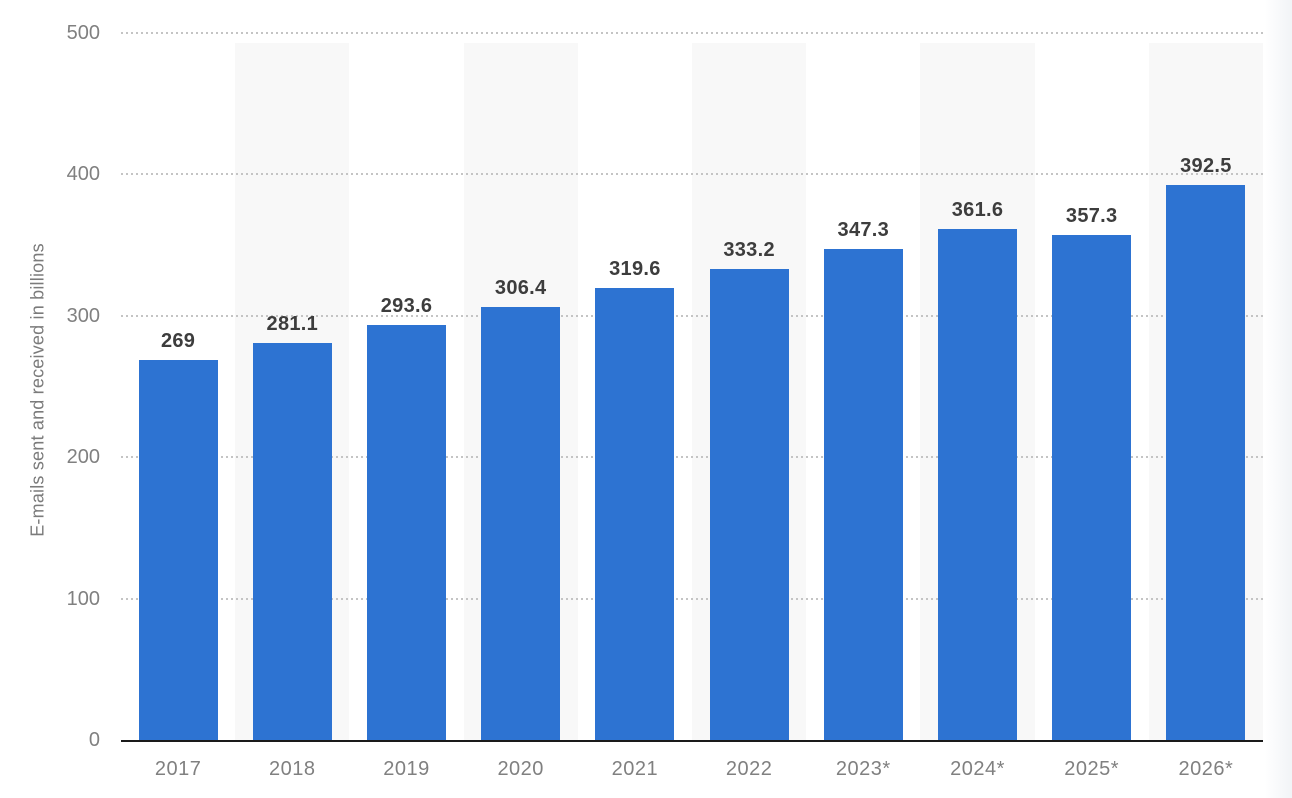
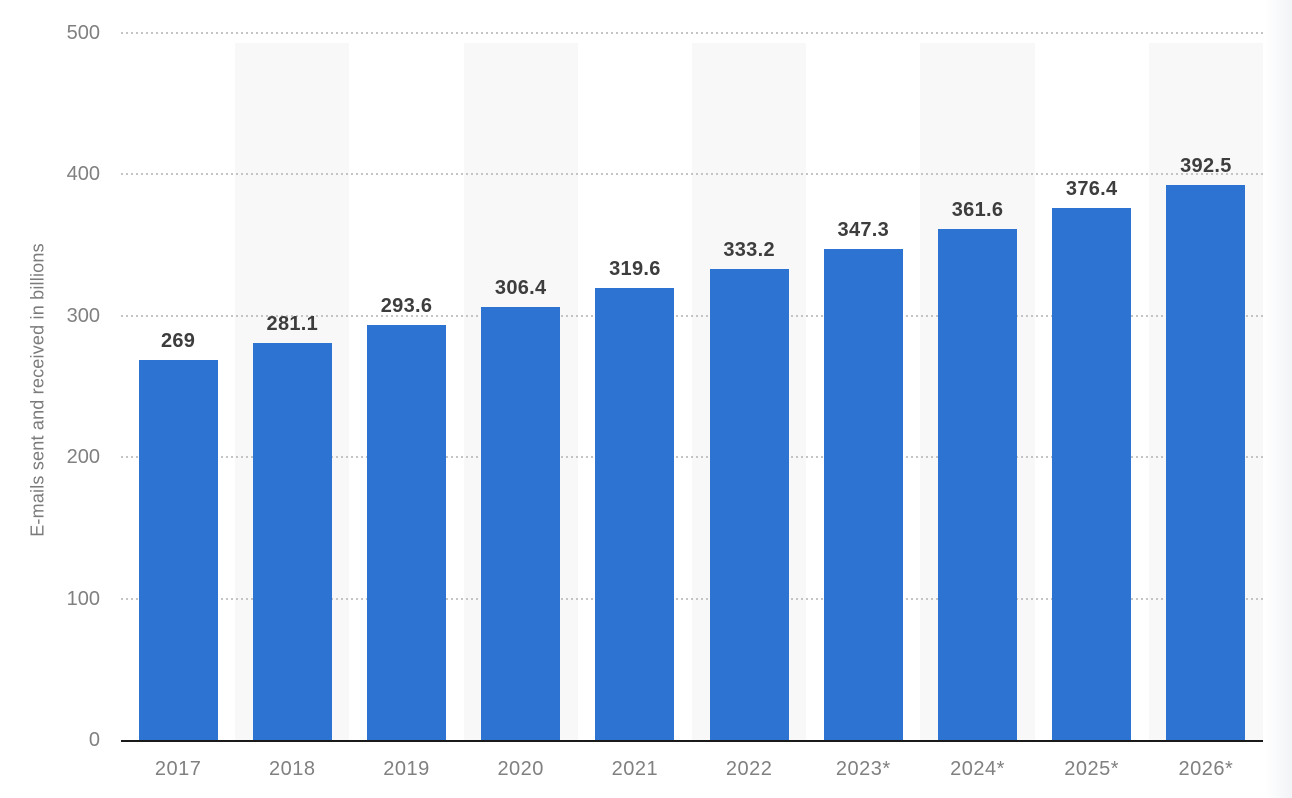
2025*: 357.3 -> 376.4
